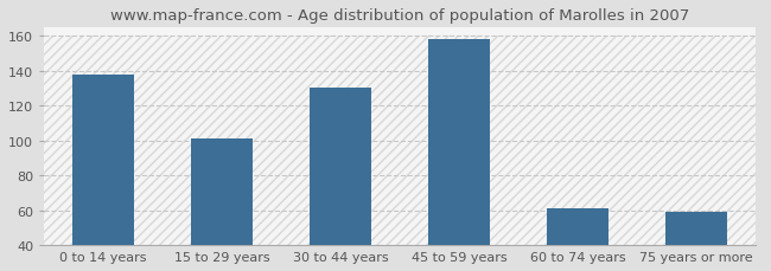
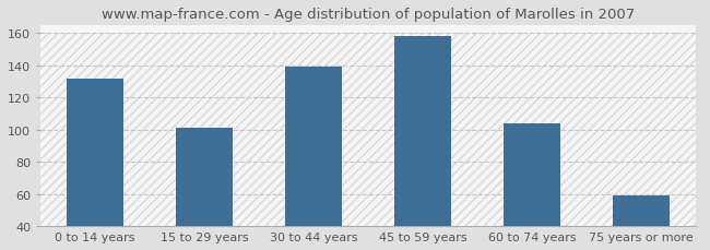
0 to 14 years: 138 -> 132
30 to 44 years: 130 -> 139
60 to 74 years: 61 -> 104
